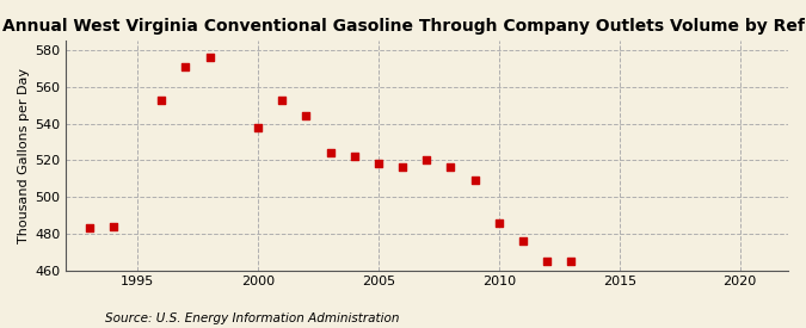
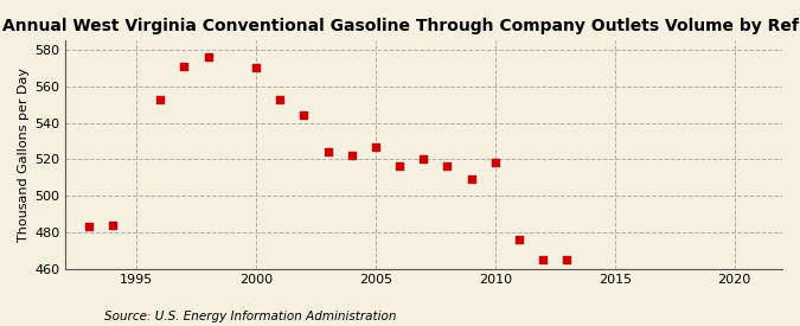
2000: 538 -> 570
2005: 518 -> 527
2010: 486 -> 518
